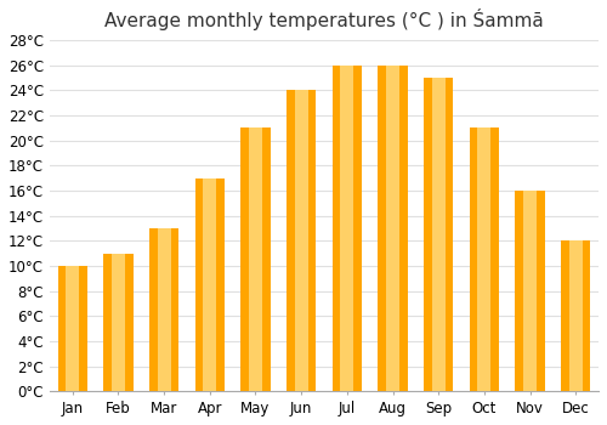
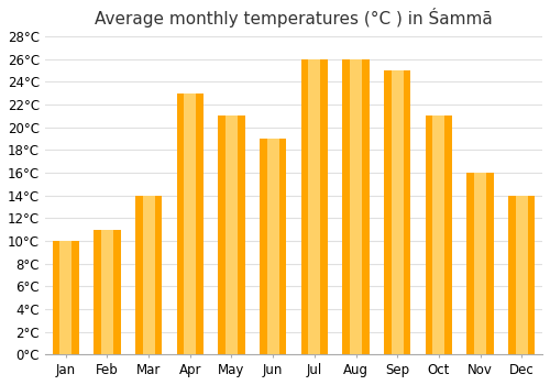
Mar: 13°C -> 14°C
Apr: 17°C -> 23°C
Jun: 24°C -> 19°C
Dec: 12°C -> 14°C
